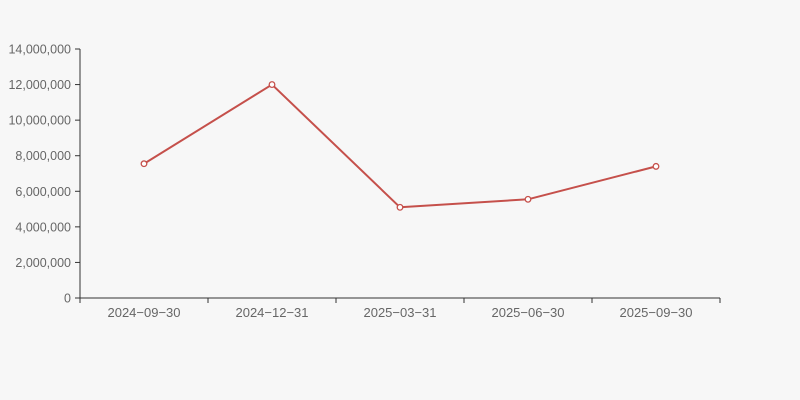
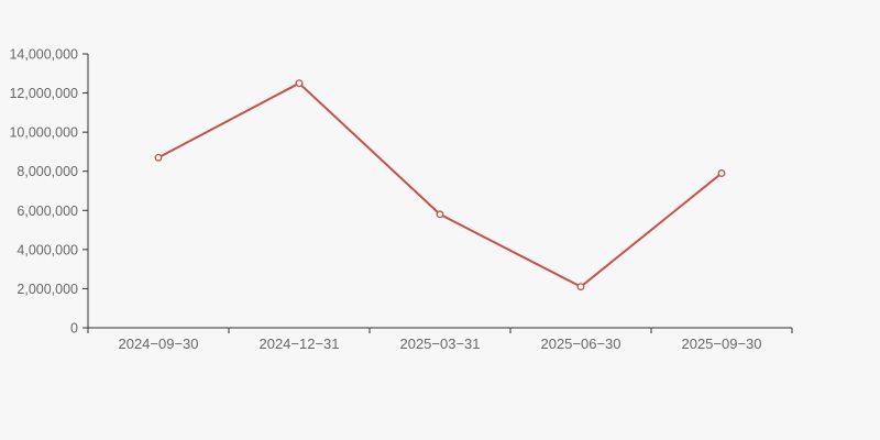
2024−09−30: 7600000 -> 8700000
2024−12−31: 12000000 -> 12500000
2025−03−31: 5100000 -> 5800000
2025−06−30: 5600000 -> 2100000
2025−09−30: 7400000 -> 7900000
